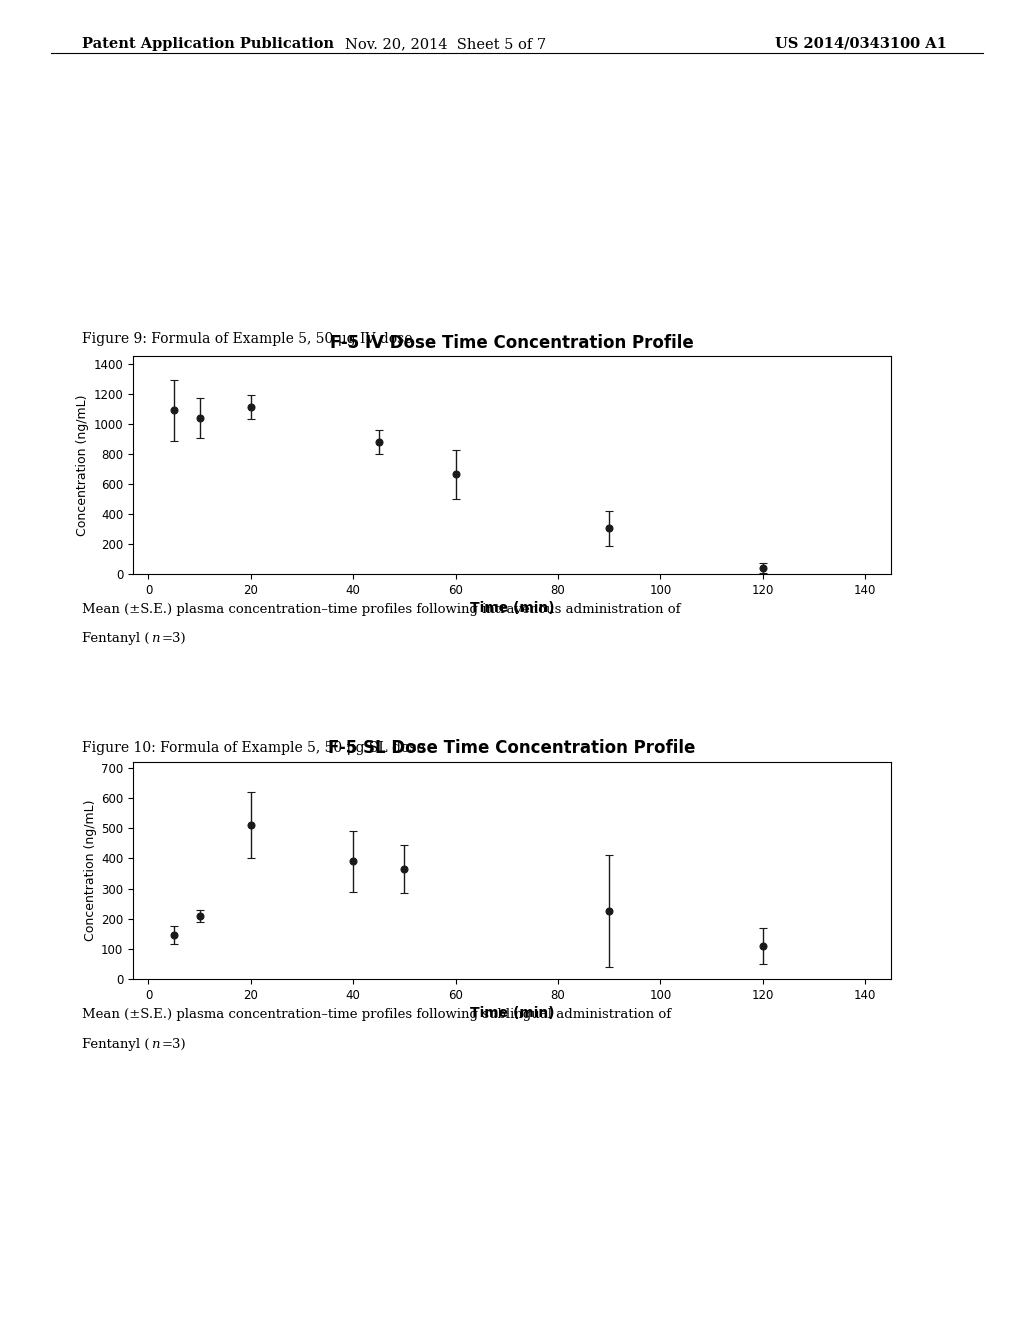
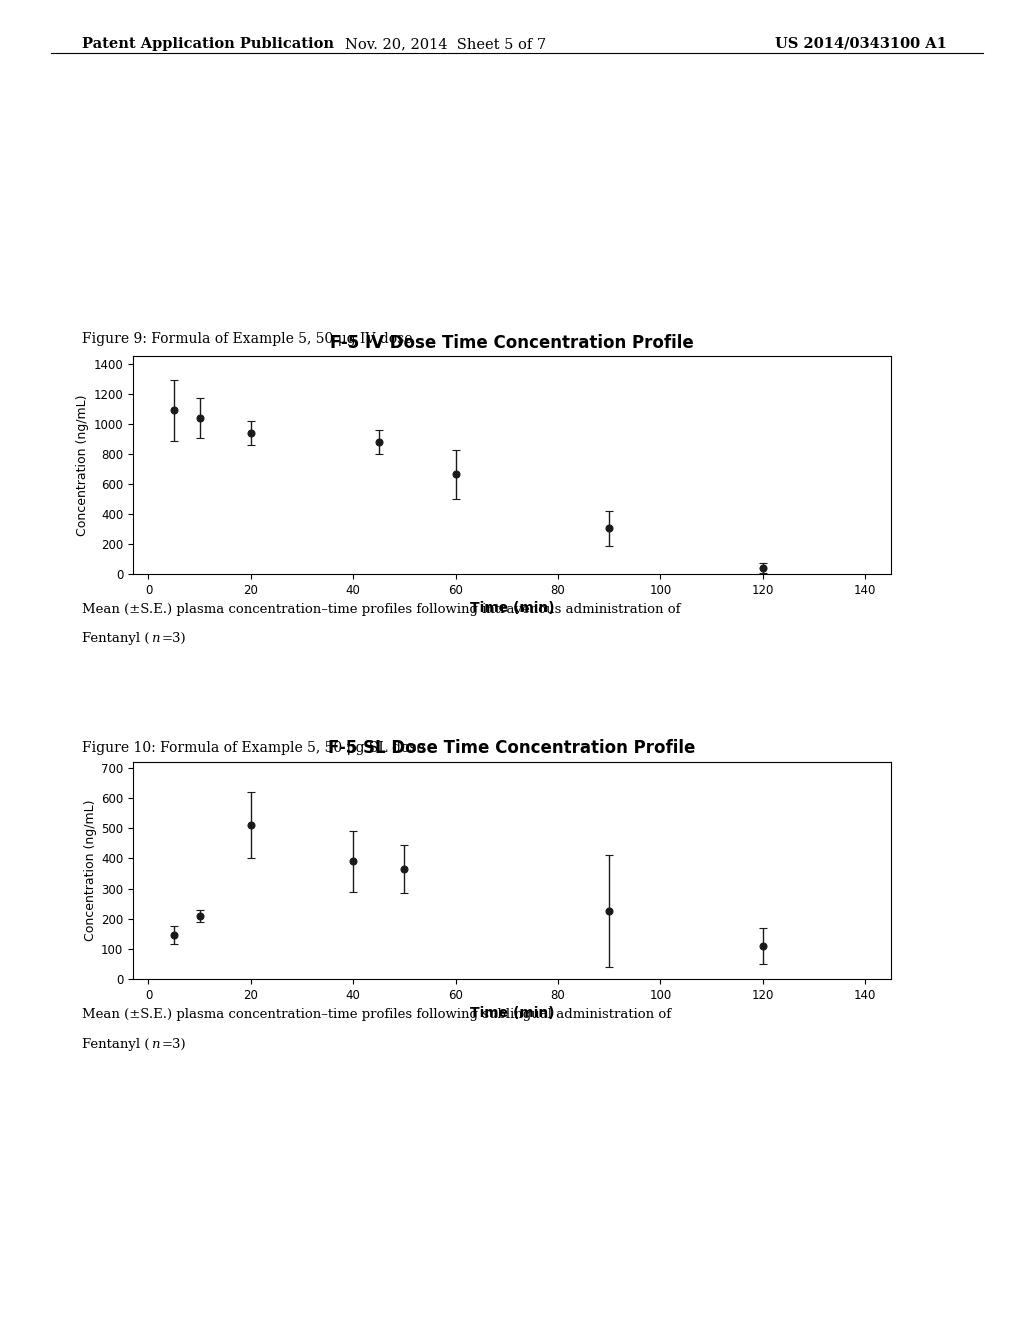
F-5 IV Dose Time Concentration Profile/20: 1110 -> 940
